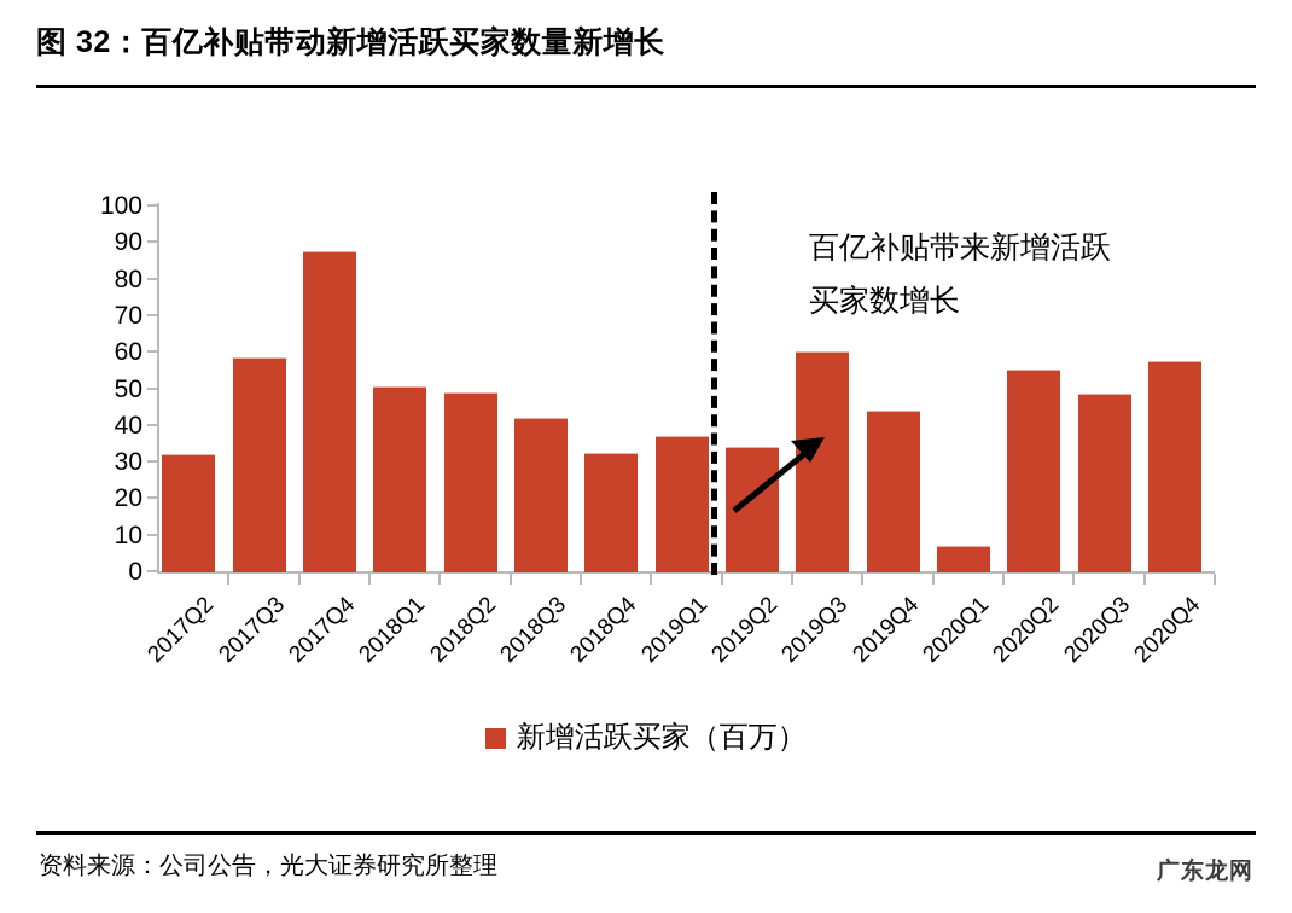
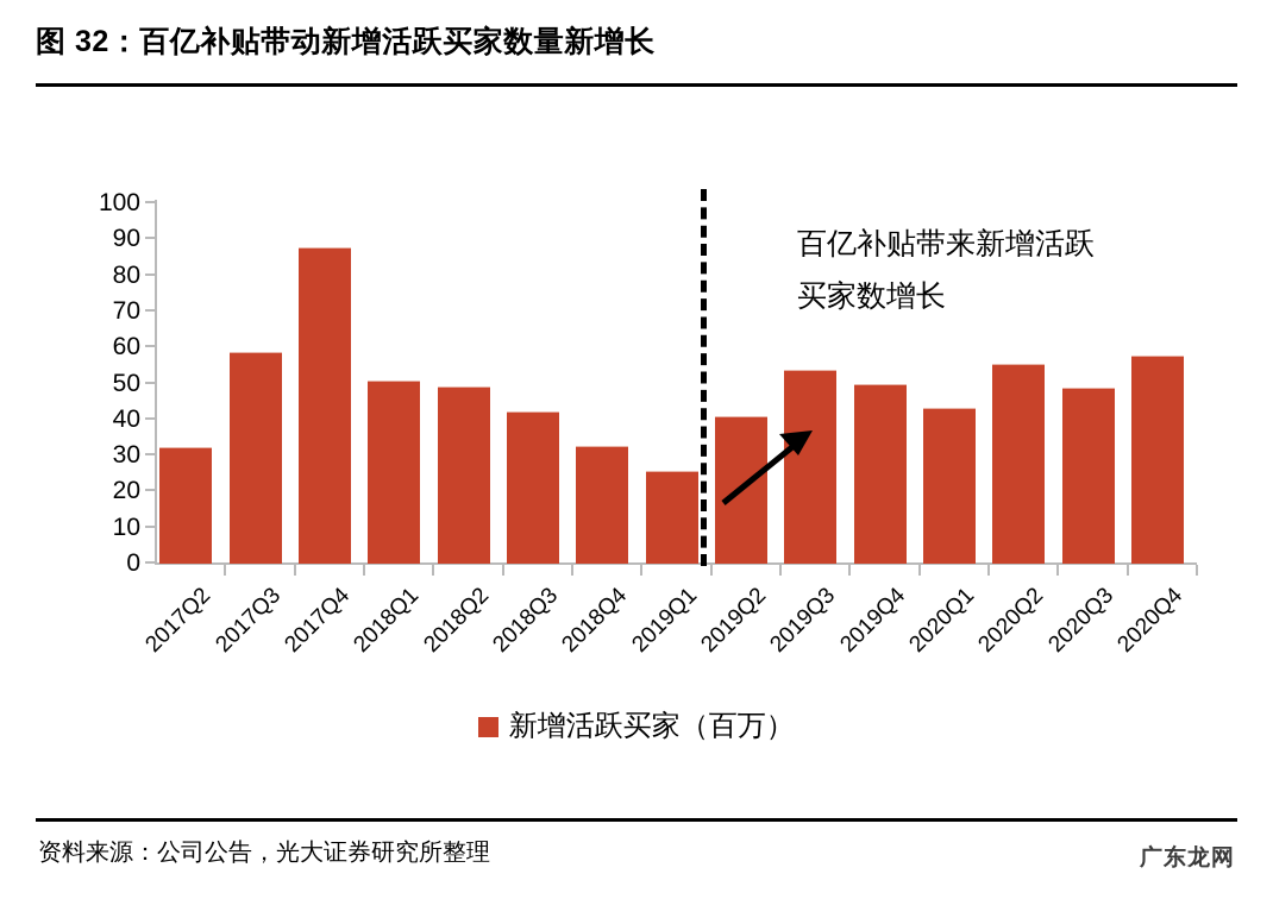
2019Q1: 37 -> 26
2019Q2: 34 -> 40
2019Q3: 60 -> 54
2019Q4: 44 -> 50
2020Q1: 7 -> 43
